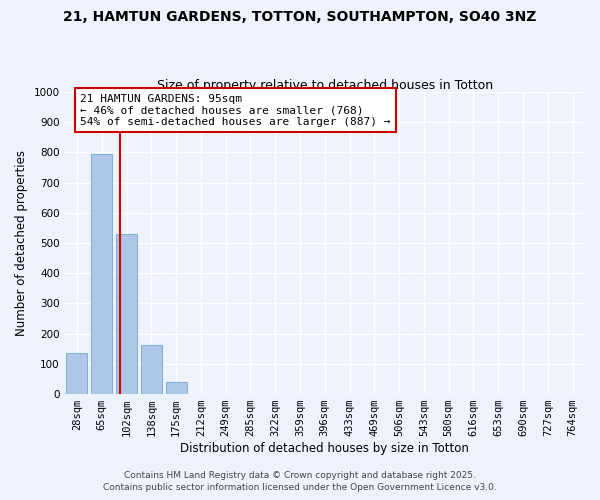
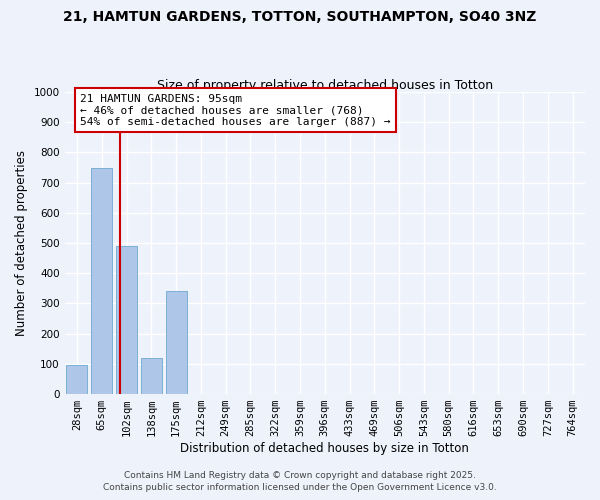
28sqm: 135 -> 95
65sqm: 795 -> 750
102sqm: 530 -> 490
138sqm: 162 -> 120
175sqm: 40 -> 340
